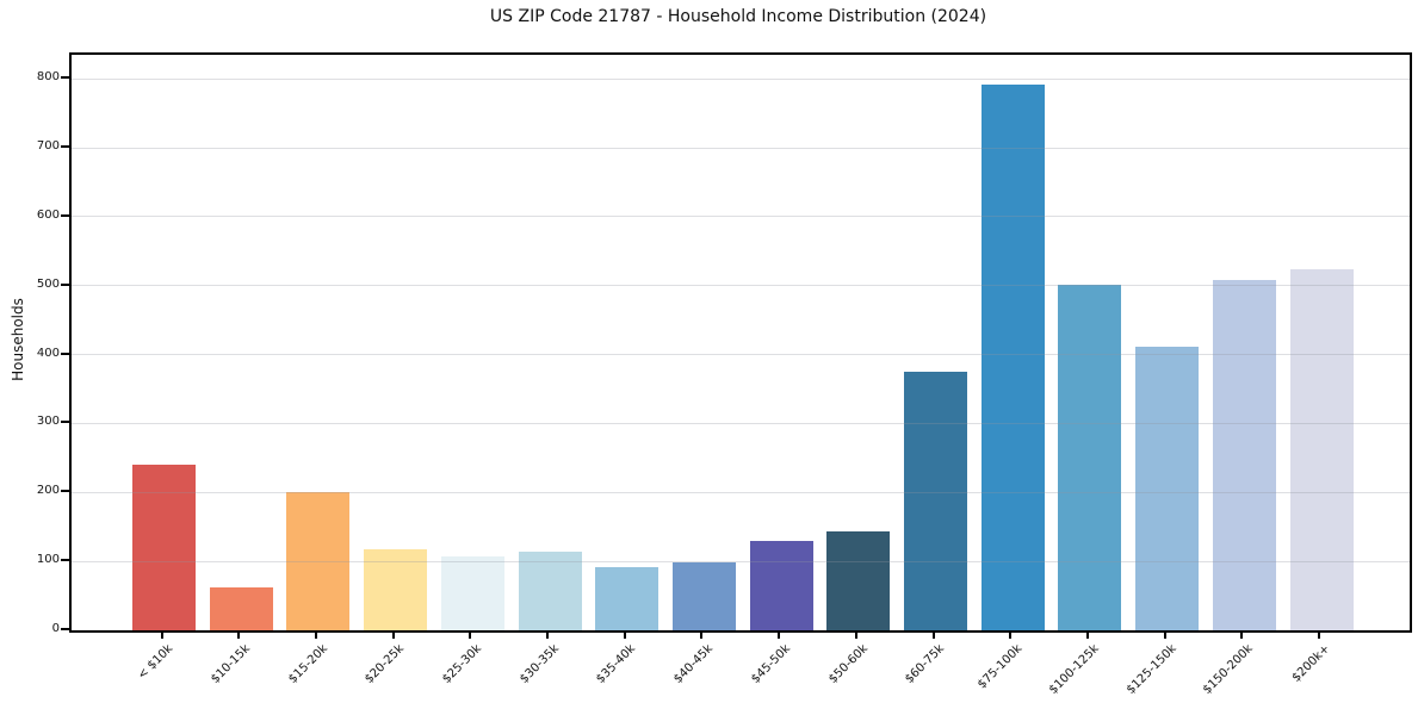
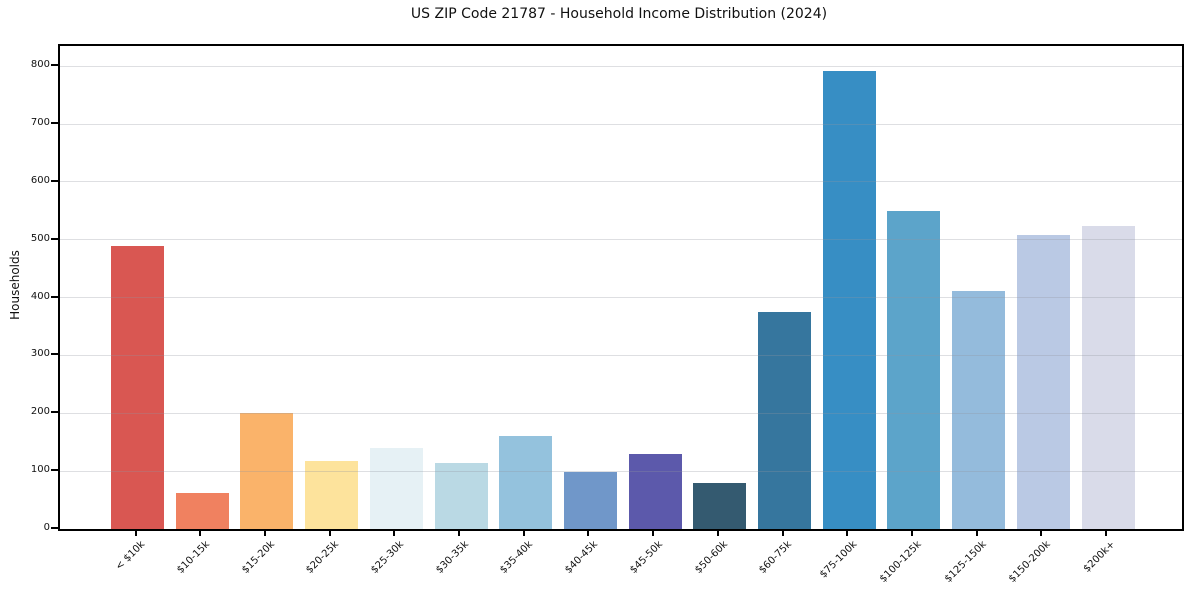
< $10k: 240 -> 490
$25-30k: 110 -> 140
$35-40k: 90 -> 160
$50-60k: 140 -> 80
$100-125k: 500 -> 550
